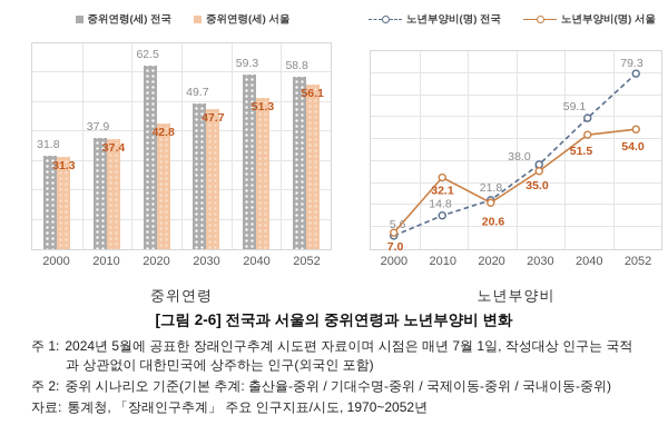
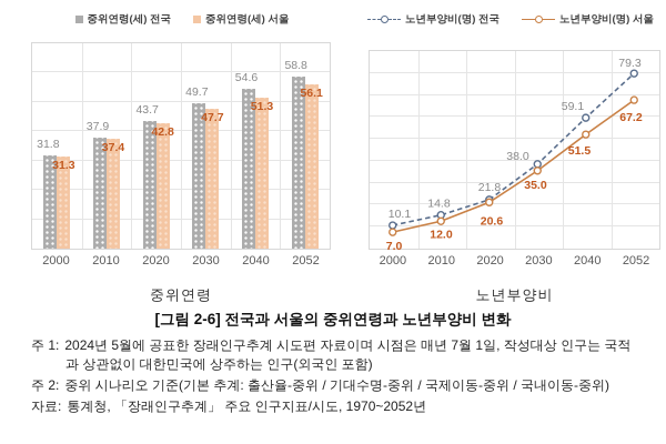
중위연령/중위연령(세) 전국/2020: 62.5 -> 43.7
중위연령/중위연령(세) 전국/2040: 59.3 -> 54.6
노년부양비/노년부양비(명) 전국/2000: 5.6 -> 10.1
노년부양비/노년부양비(명) 서울/2010: 32.1 -> 12.0
노년부양비/노년부양비(명) 서울/2052: 54.0 -> 67.2
